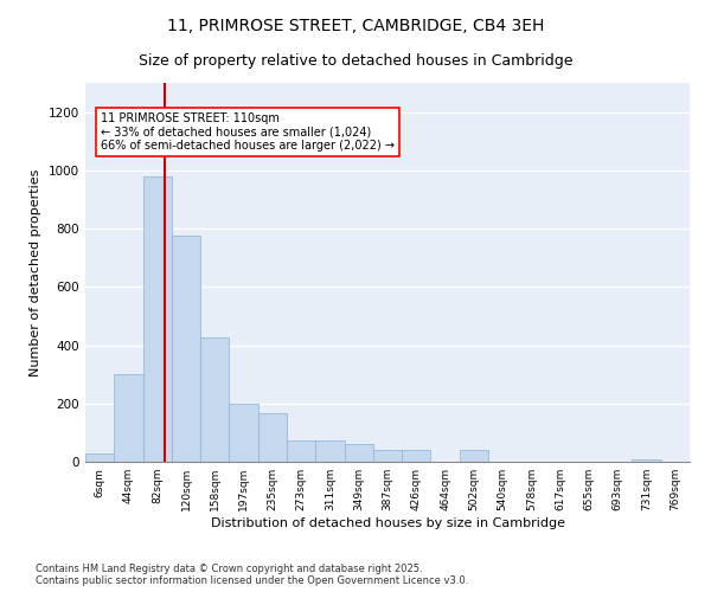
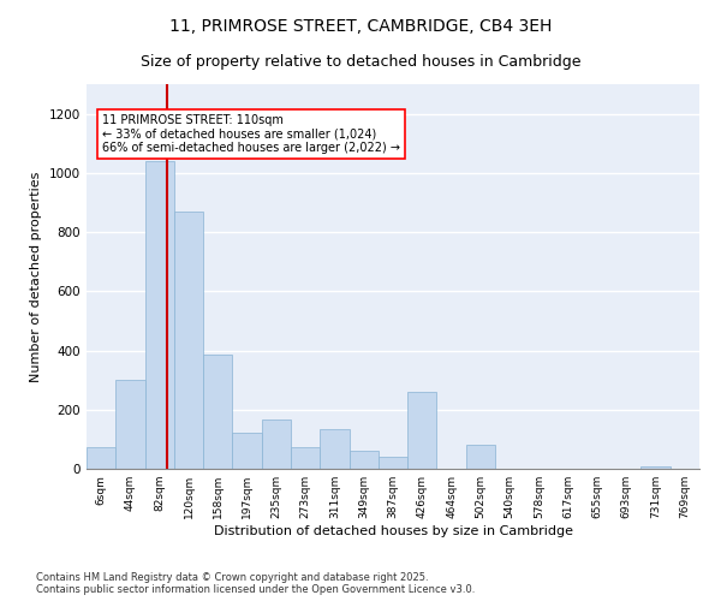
6sqm: 28 -> 75
82sqm: 980 -> 1040
120sqm: 775 -> 870
158sqm: 425 -> 385
197sqm: 200 -> 120
311sqm: 75 -> 135
426sqm: 40 -> 260
502sqm: 40 -> 80
